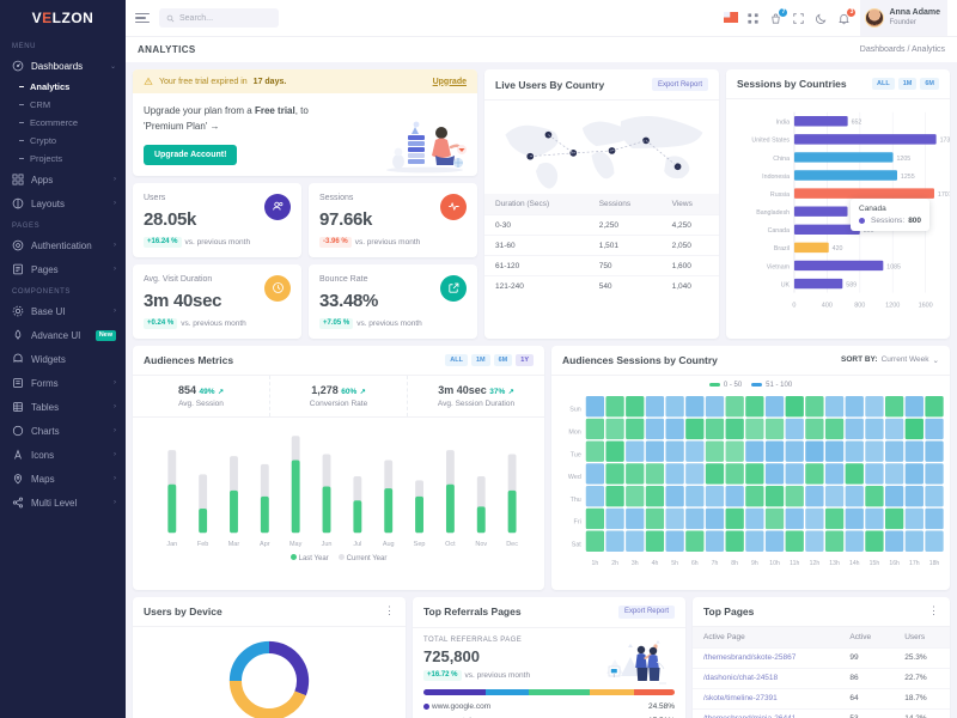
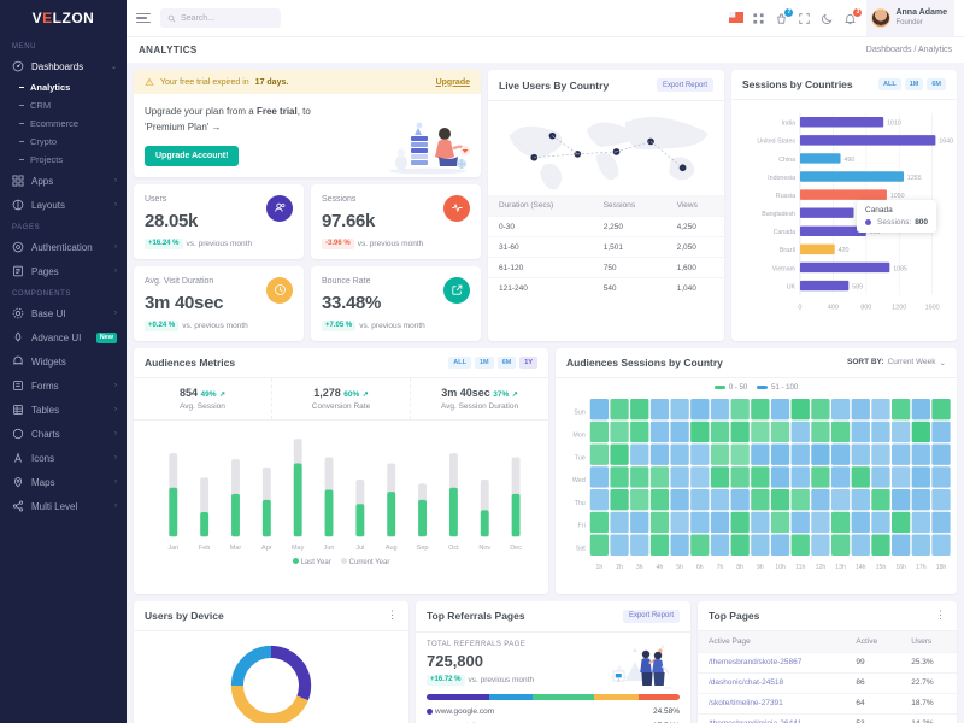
Sessions by Countries/India: 652 -> 1010
Sessions by Countries/United States: 1731 -> 1640
Sessions by Countries/China: 1205 -> 490
Sessions by Countries/Russia: 1707 -> 1050
